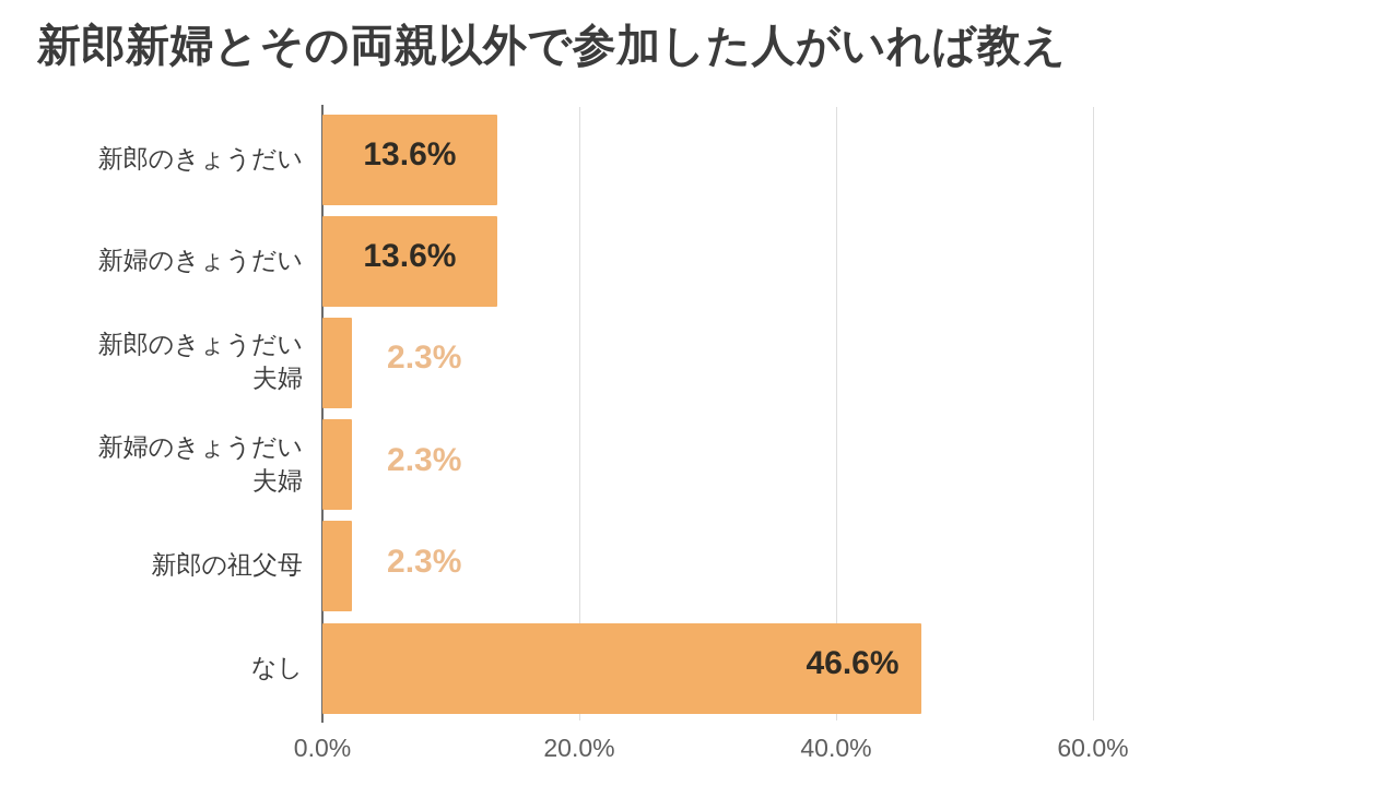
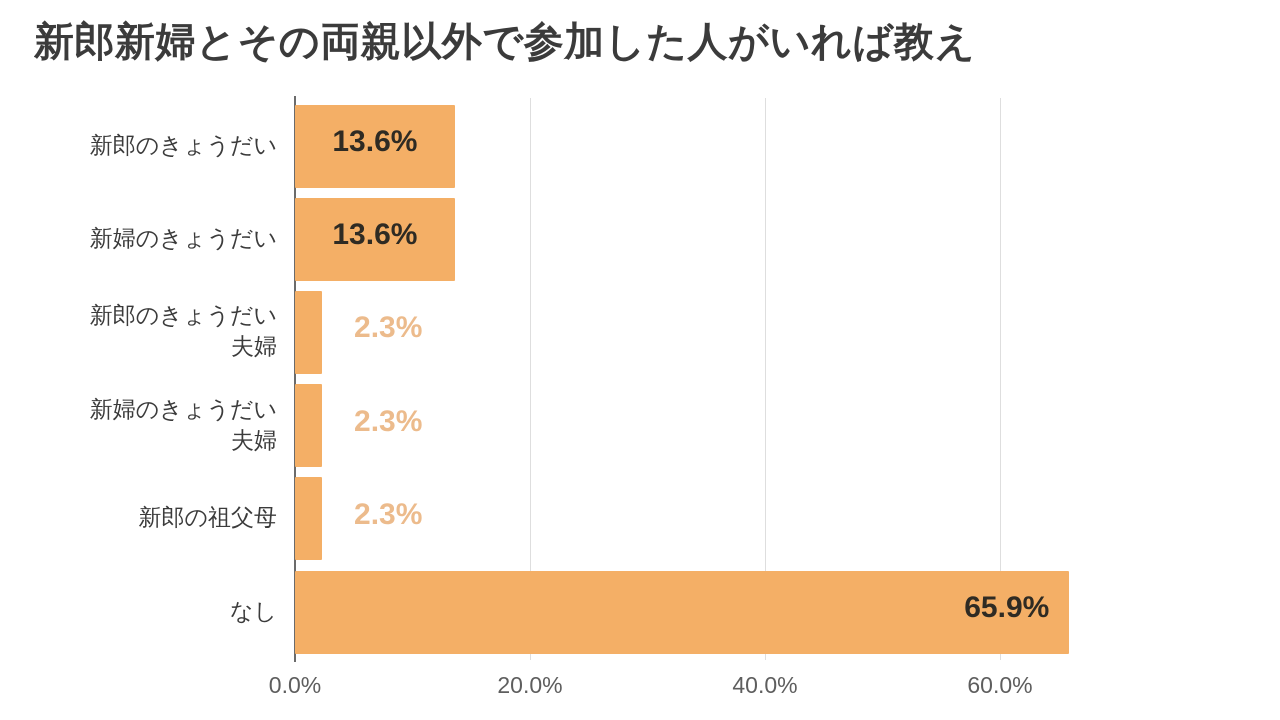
なし: 46.6% -> 65.9%
